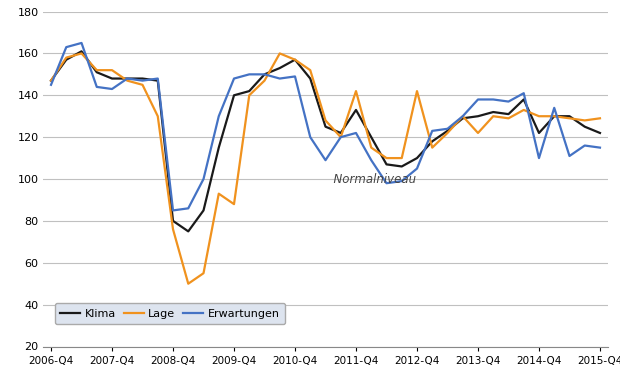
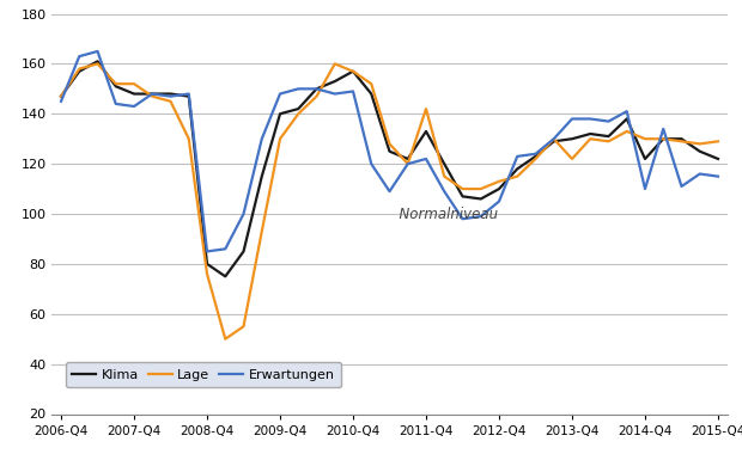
Lage/2009-Q4: 88 -> 130
Lage/2012-Q4: 142 -> 113
